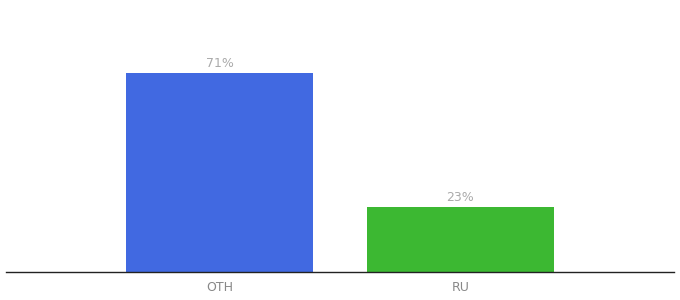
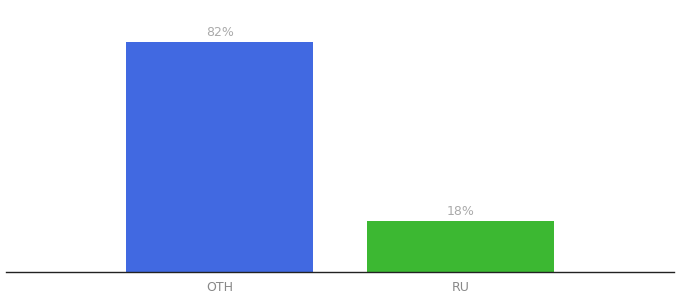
OTH: 71% -> 82%
RU: 23% -> 18%
